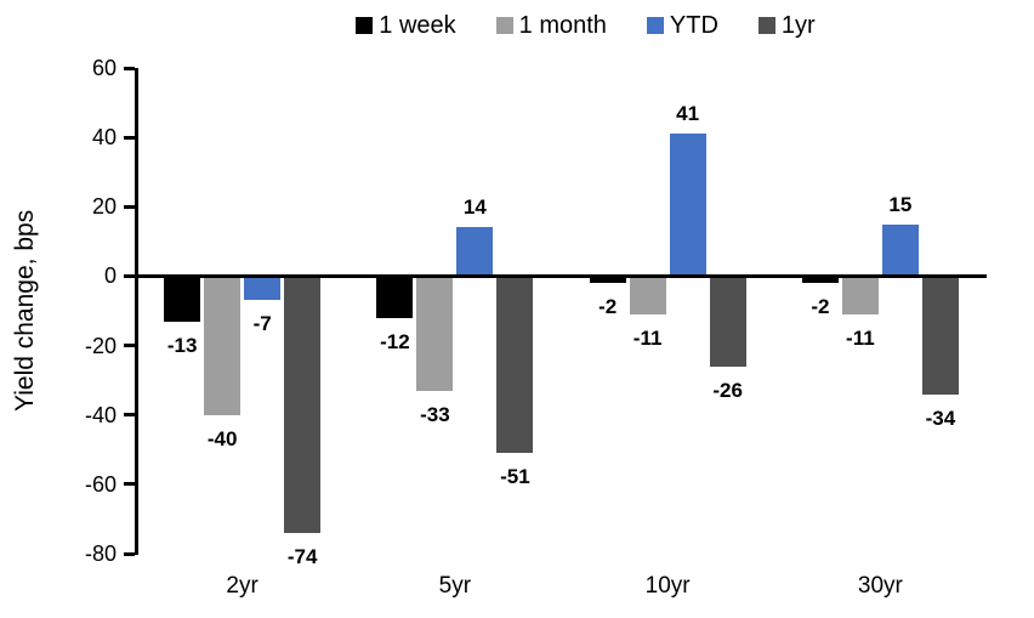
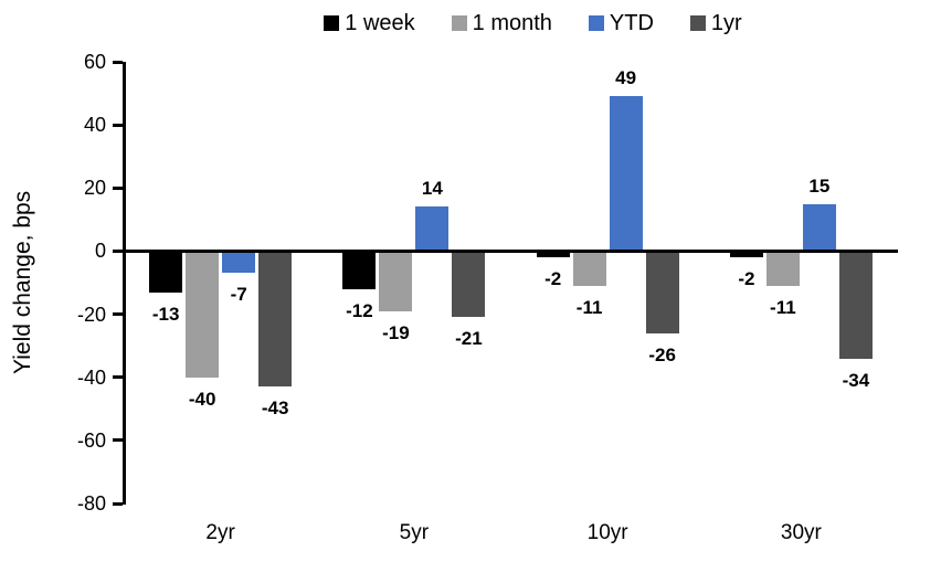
1yr/2yr: -74 -> -43
1 month/5yr: -33 -> -19
1yr/5yr: -51 -> -21
YTD/10yr: 41 -> 49
